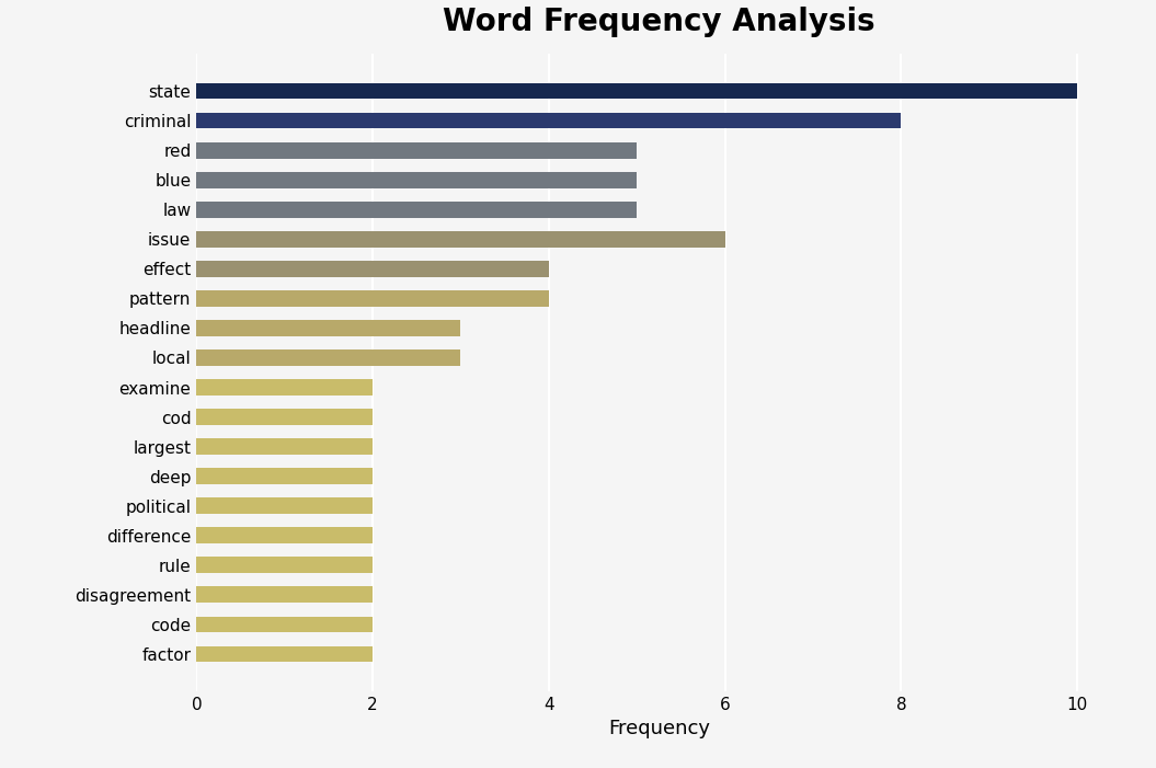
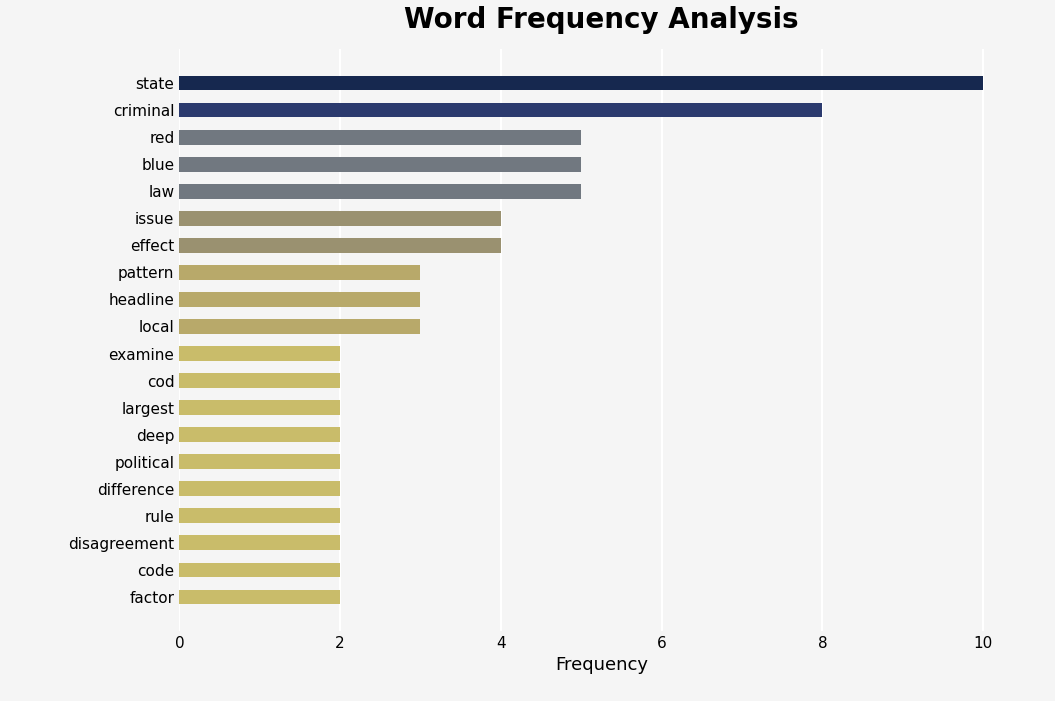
issue: 6 -> 4
pattern: 4 -> 3
